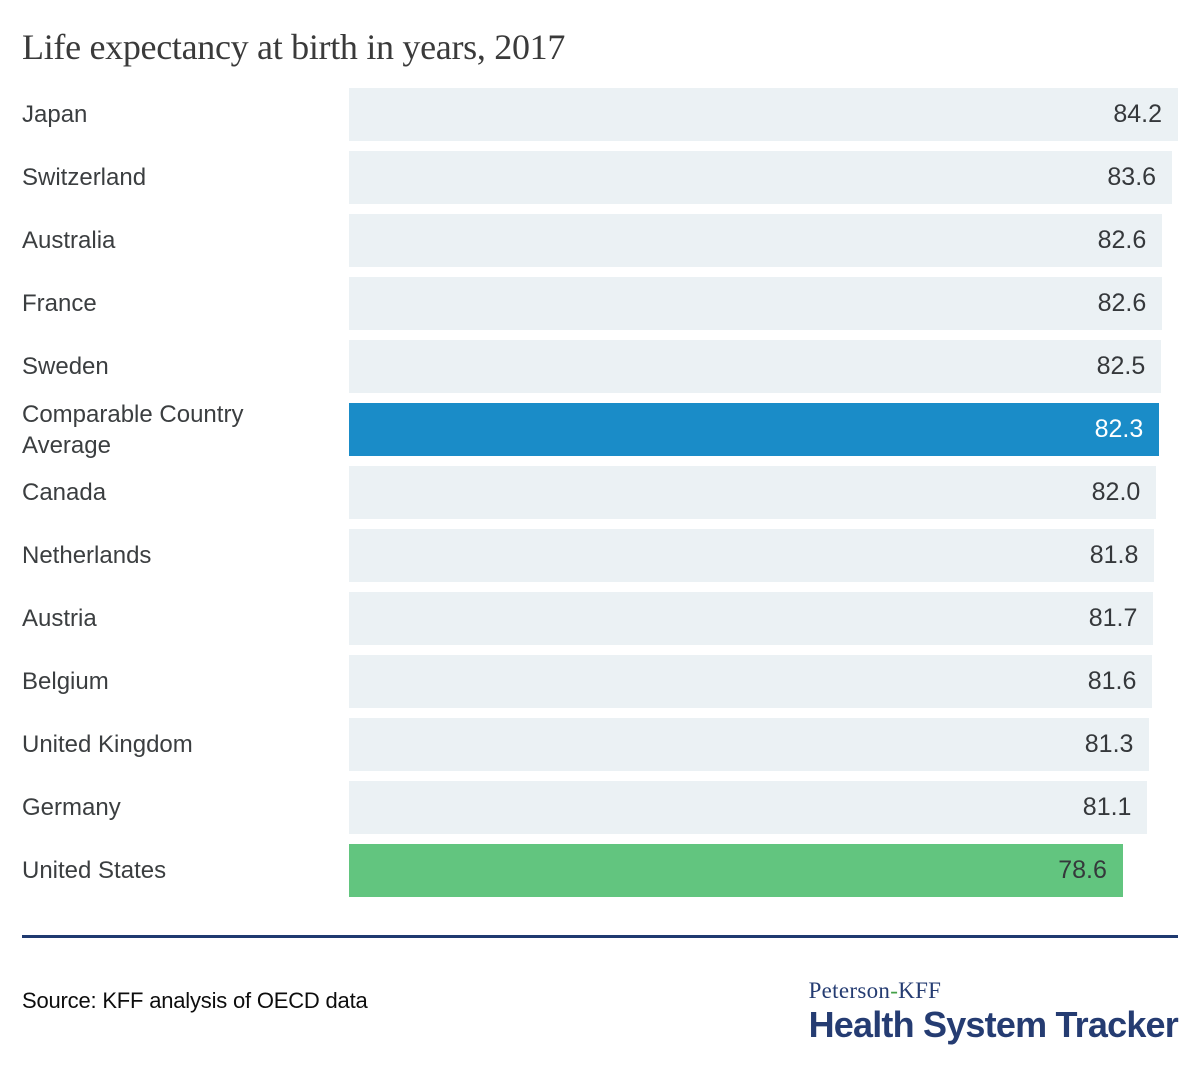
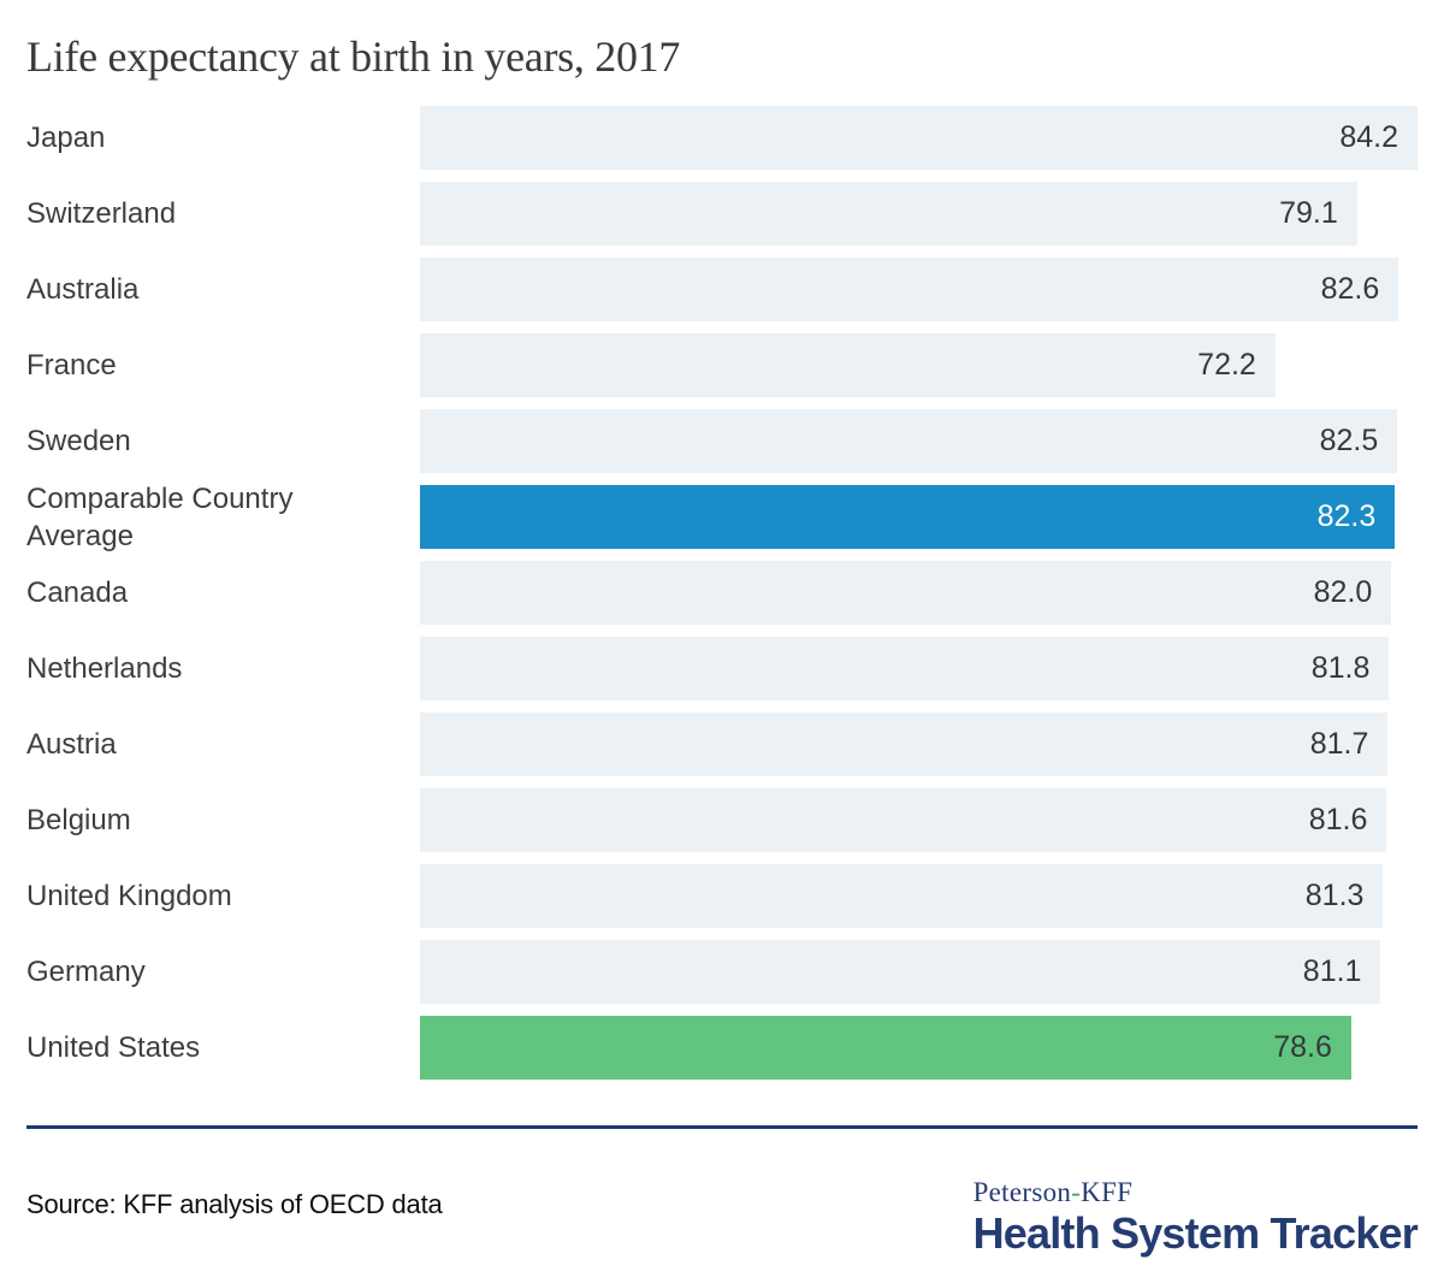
Switzerland: 83.6 -> 79.1
France: 82.6 -> 72.2
